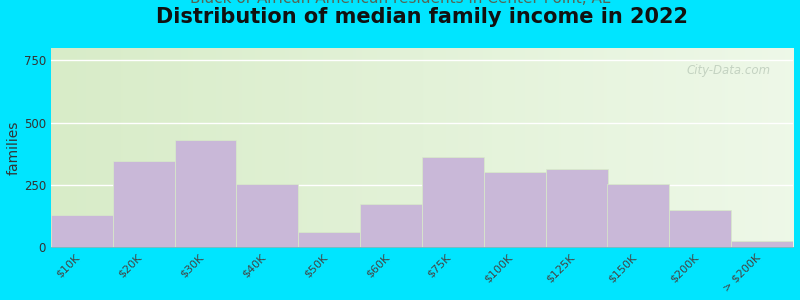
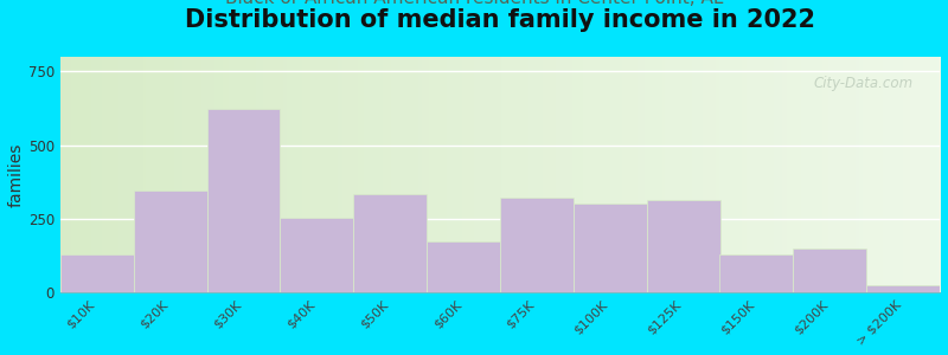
$30K: 430 -> 625
$50K: 60 -> 335
$75K: 360 -> 320
$150K: 255 -> 130
